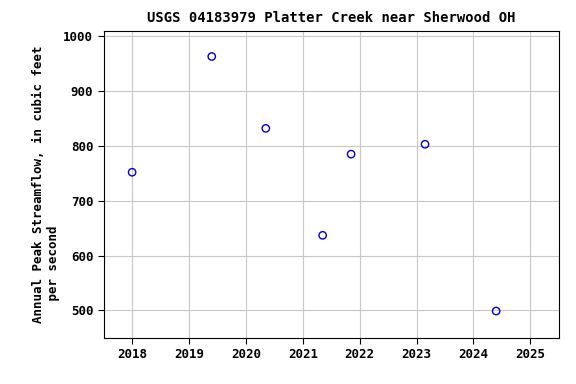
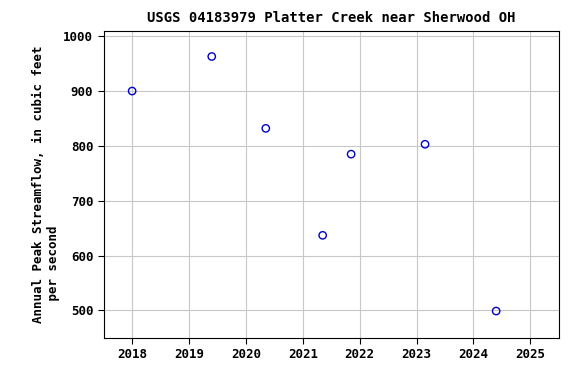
2018: 752 -> 900
